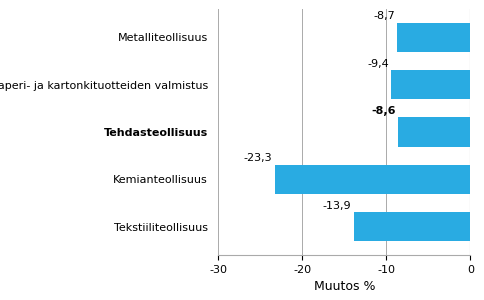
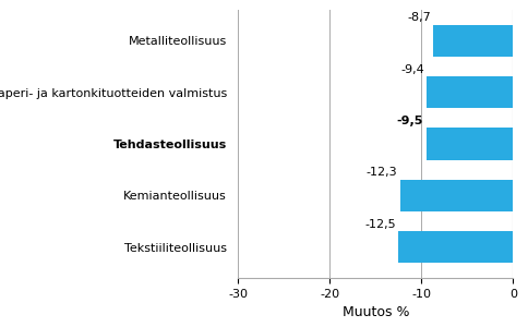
Tehdasteollisuus: -8,6 -> -9,5
Kemianteollisuus: -23,3 -> -12,3
Tekstiiliteollisuus: -13,9 -> -12,5
